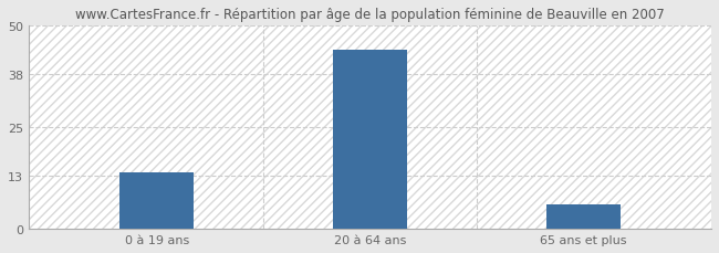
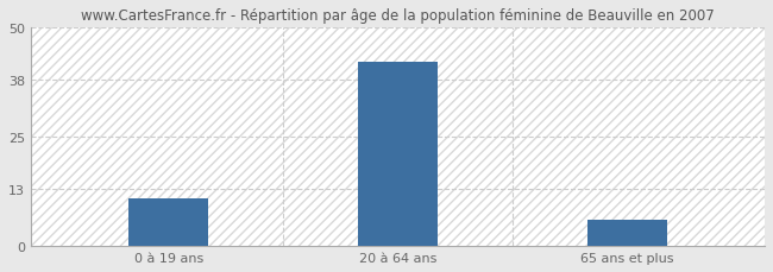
0 à 19 ans: 14 -> 11
20 à 64 ans: 44 -> 42
